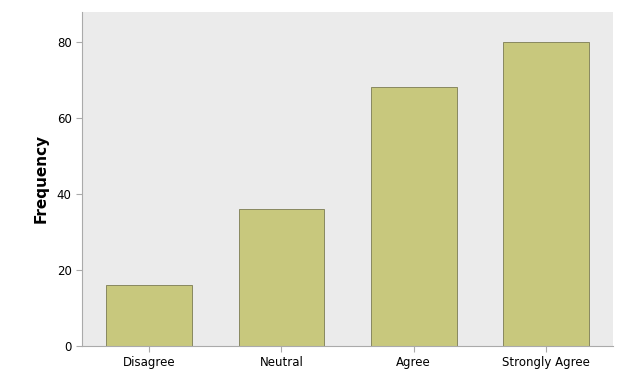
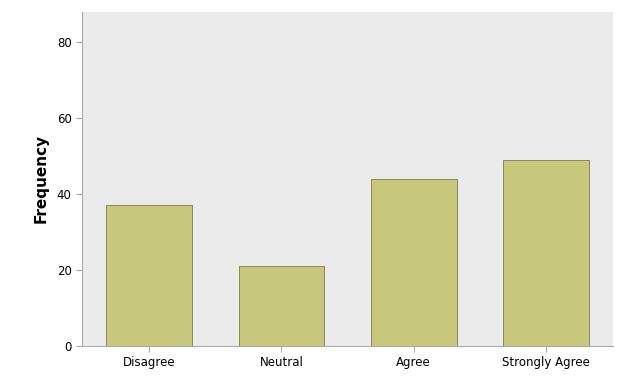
Disagree: 16 -> 37
Neutral: 36 -> 21
Agree: 68 -> 44
Strongly Agree: 80 -> 49
